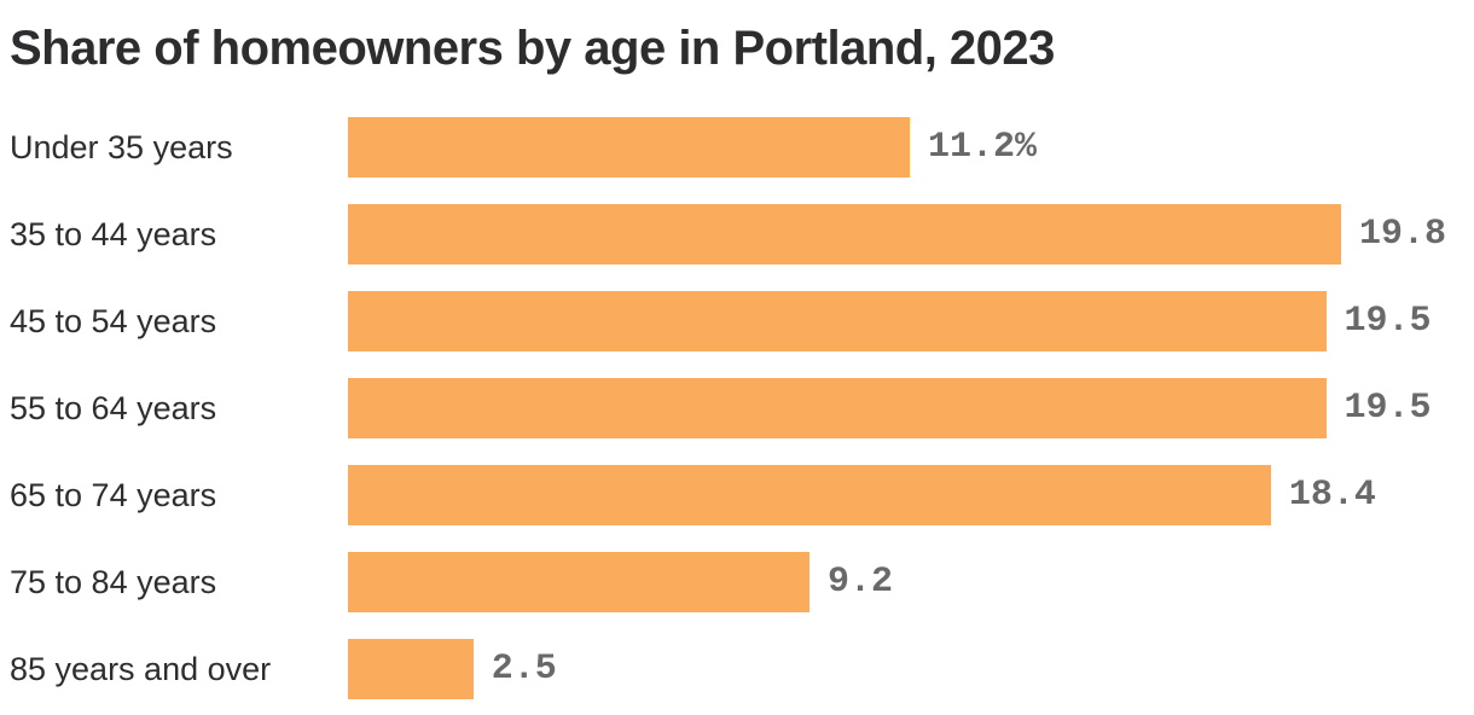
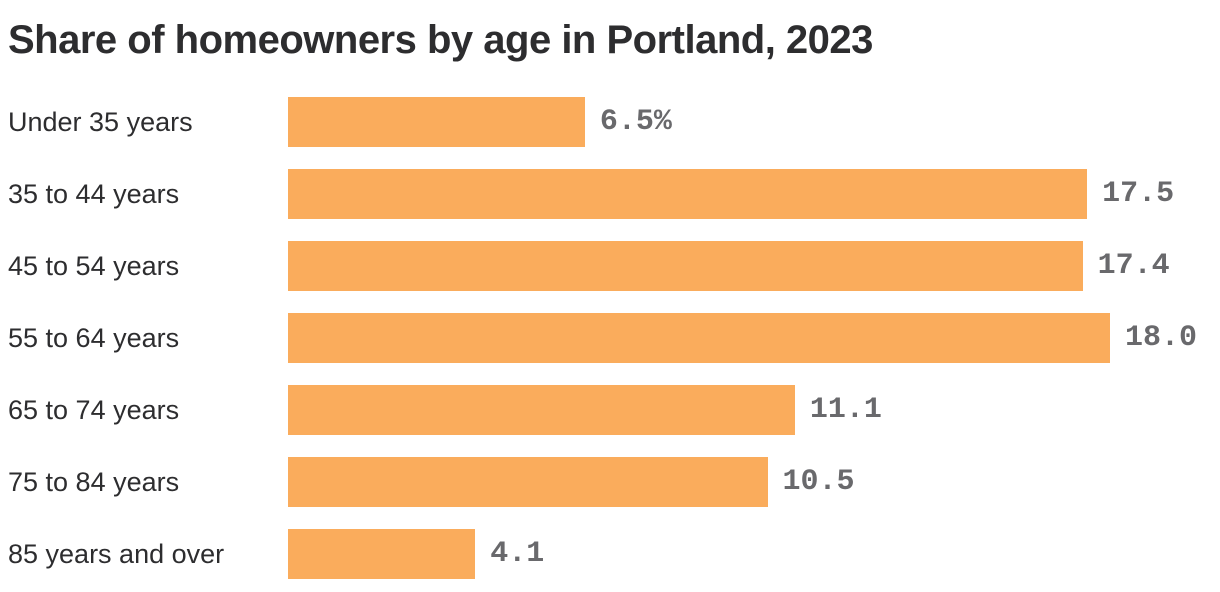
Under 35 years: 11.2% -> 6.5%
35 to 44 years: 19.8 -> 17.5
45 to 54 years: 19.5 -> 17.4
55 to 64 years: 19.5 -> 18.0
65 to 74 years: 18.4 -> 11.1
75 to 84 years: 9.2 -> 10.5
85 years and over: 2.5 -> 4.1
